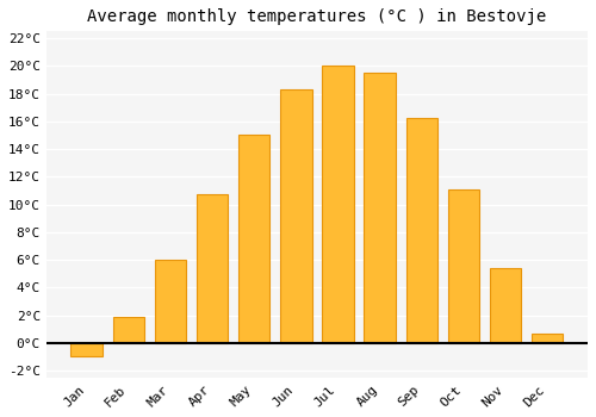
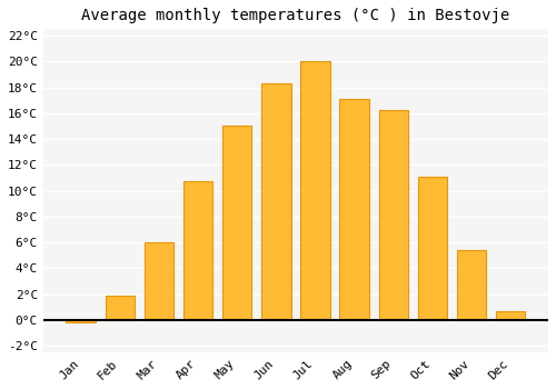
Jan: -1.0°C -> -0.2°C
Aug: 19.5°C -> 17.1°C
